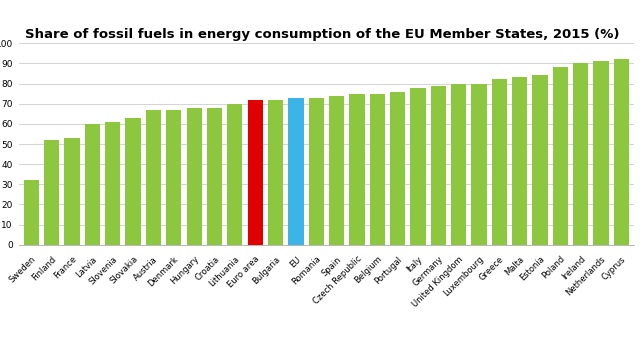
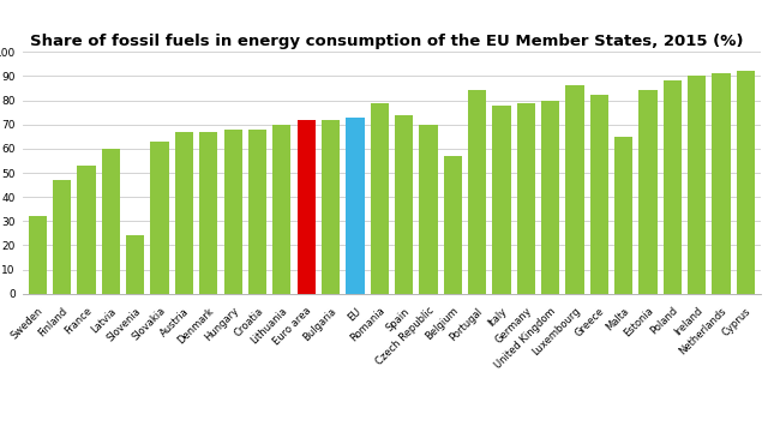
Finland: 52 -> 47
Slovenia: 61 -> 24
Romania: 73 -> 79
Czech Republic: 75 -> 70
Belgium: 75 -> 57
Portugal: 76 -> 84
Luxembourg: 80 -> 86
Malta: 83 -> 65
